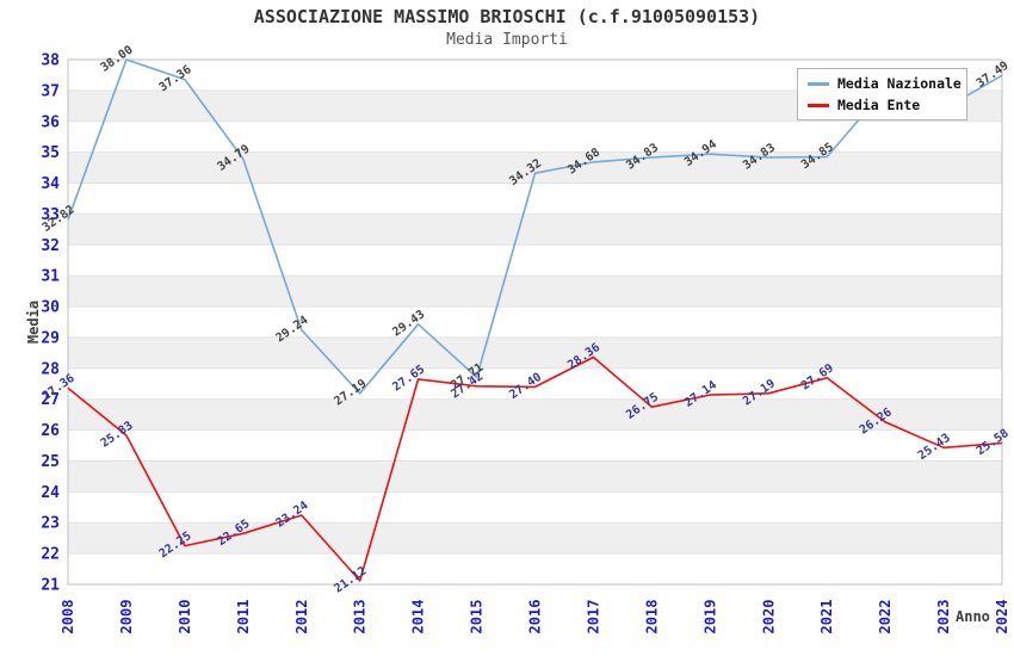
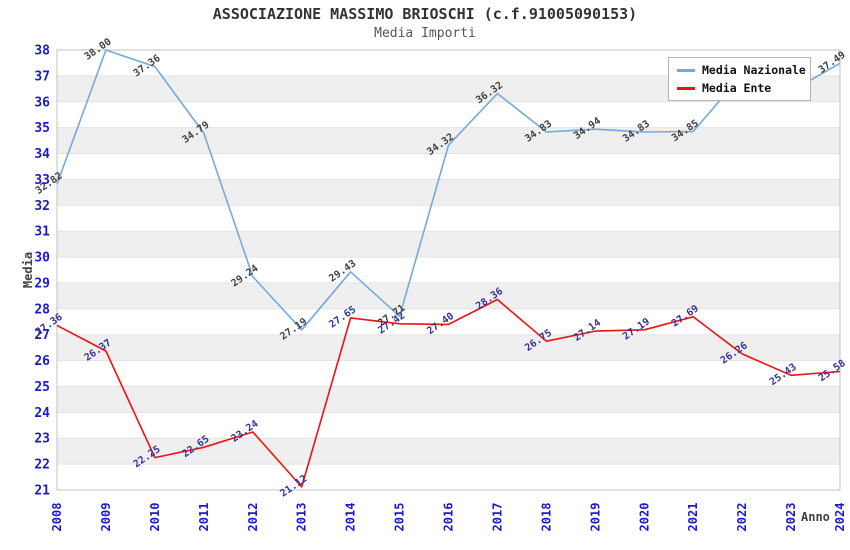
Media Ente/2009: 25.83 -> 26.37
Media Nazionale/2017: 34.68 -> 36.32
